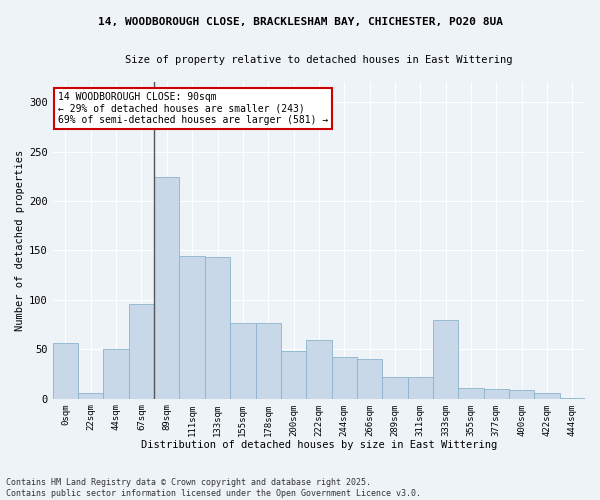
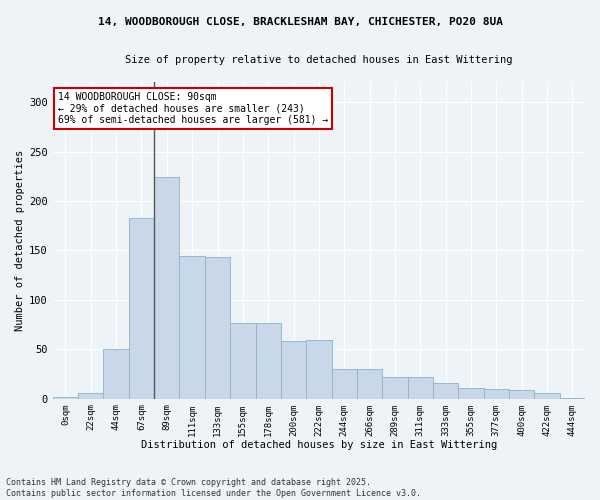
0sqm: 56 -> 2
67sqm: 96 -> 183
200sqm: 48 -> 58
244sqm: 42 -> 30
266sqm: 40 -> 30
333sqm: 80 -> 16
